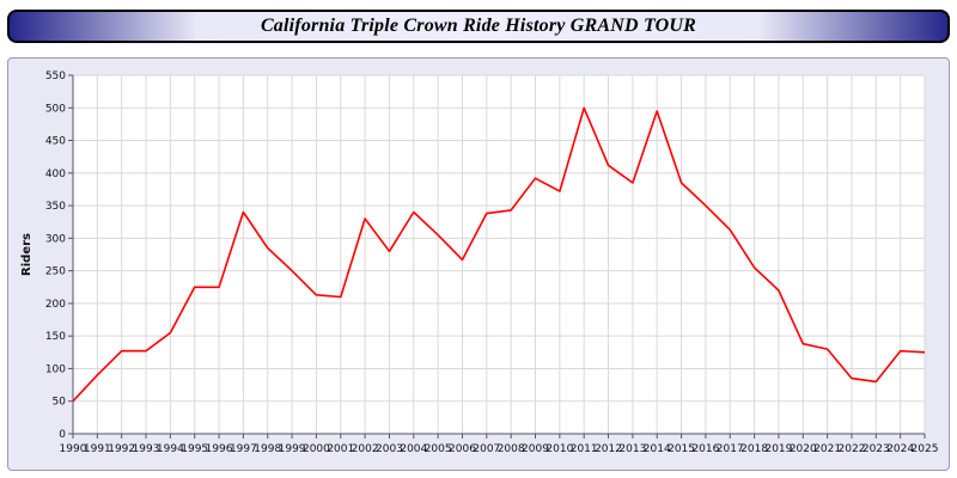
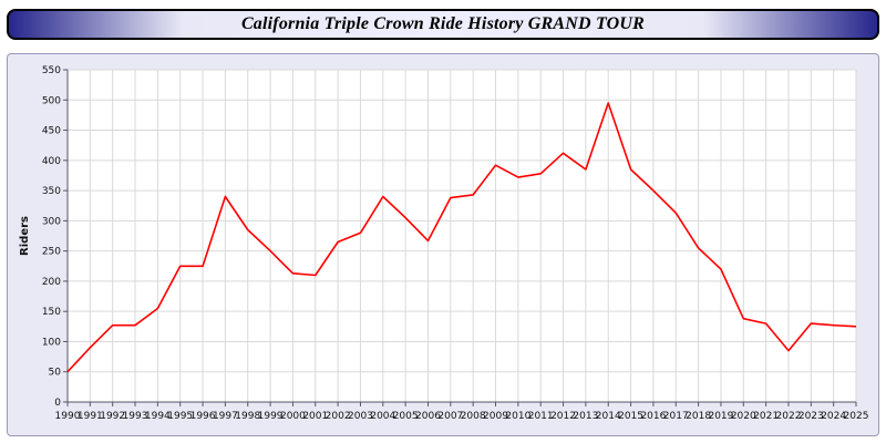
2002: 330 -> 260
2011: 500 -> 380
2023: 80 -> 130
